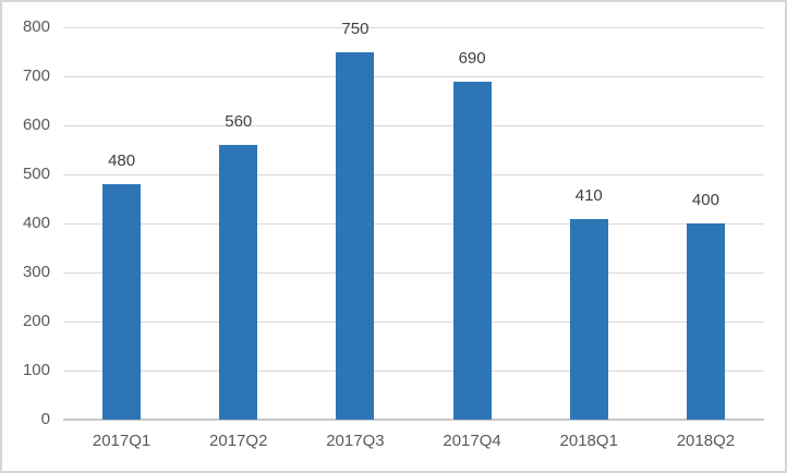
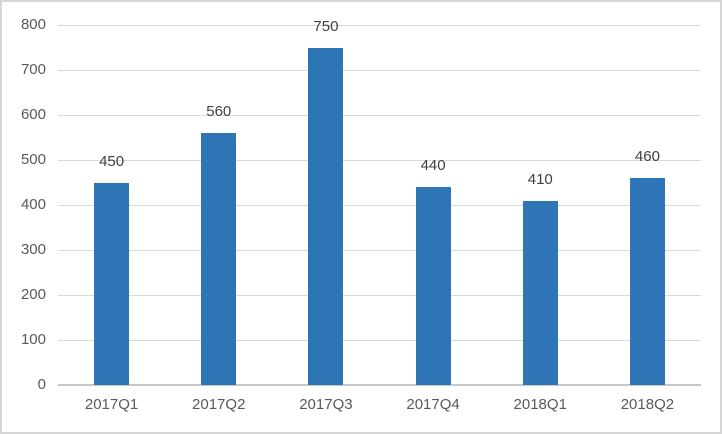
2017Q1: 480 -> 450
2017Q4: 690 -> 440
2018Q2: 400 -> 460
